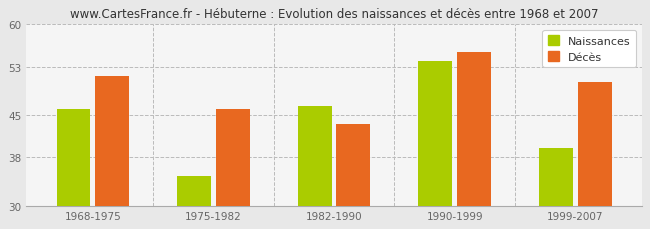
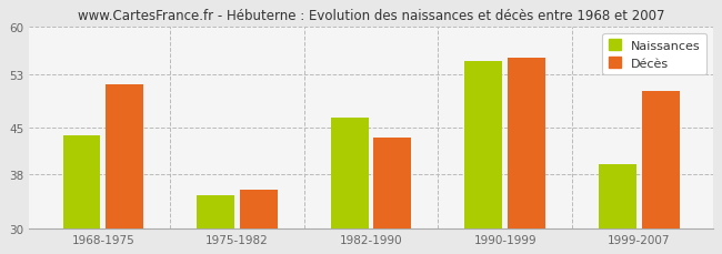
Naissances/1968-1975: 46.0 -> 43.8
Décès/1975-1982: 46.0 -> 35.8
Naissances/1990-1999: 54.0 -> 55.0
